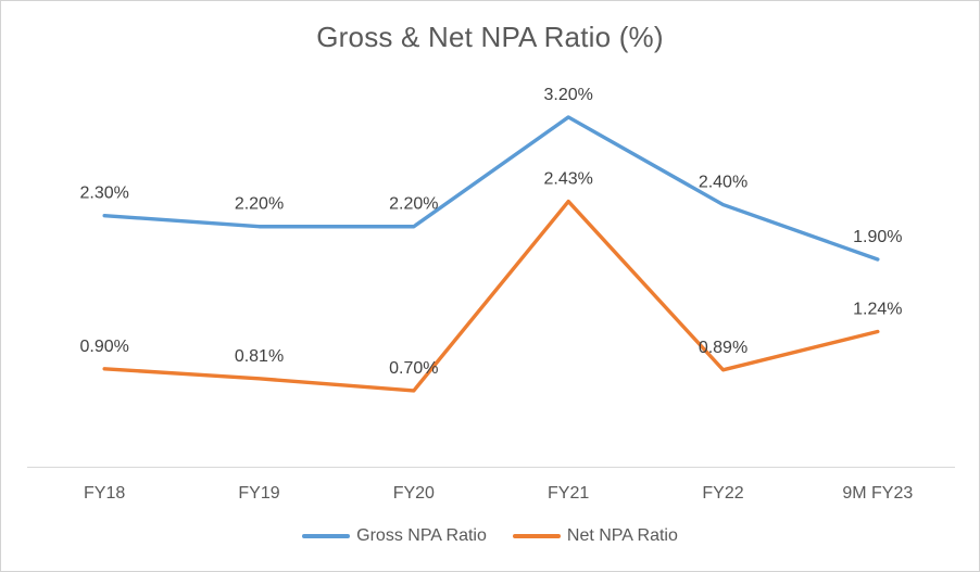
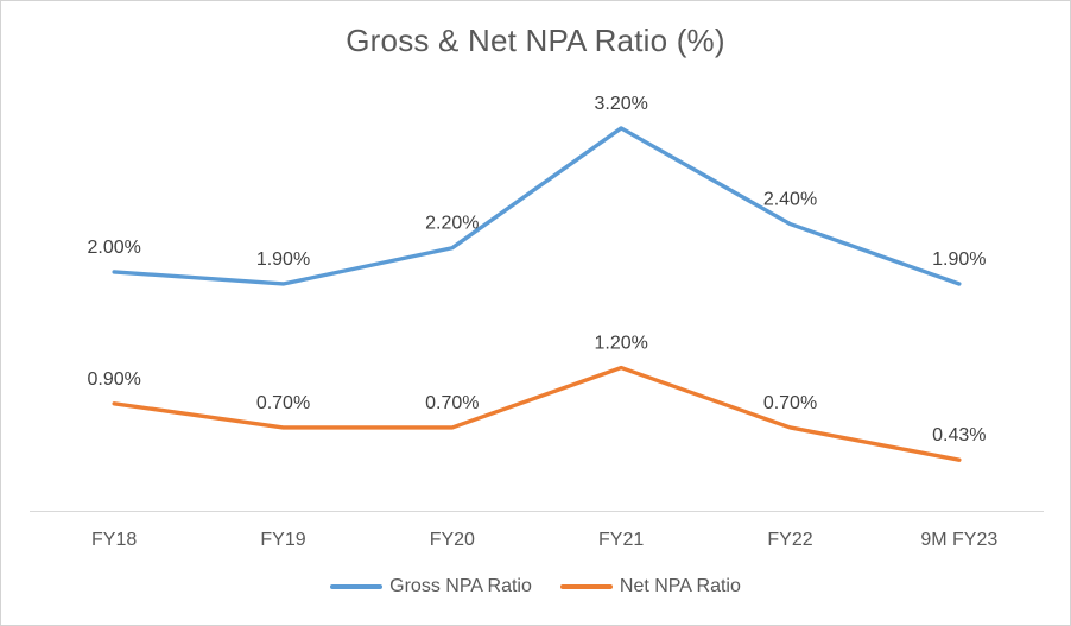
Gross NPA Ratio/FY18: 2.30% -> 2.00%
Gross NPA Ratio/FY19: 2.20% -> 1.90%
Net NPA Ratio/FY19: 0.81% -> 0.70%
Net NPA Ratio/FY21: 2.43% -> 1.20%
Net NPA Ratio/FY22: 0.89% -> 0.70%
Net NPA Ratio/9M FY23: 1.24% -> 0.43%
